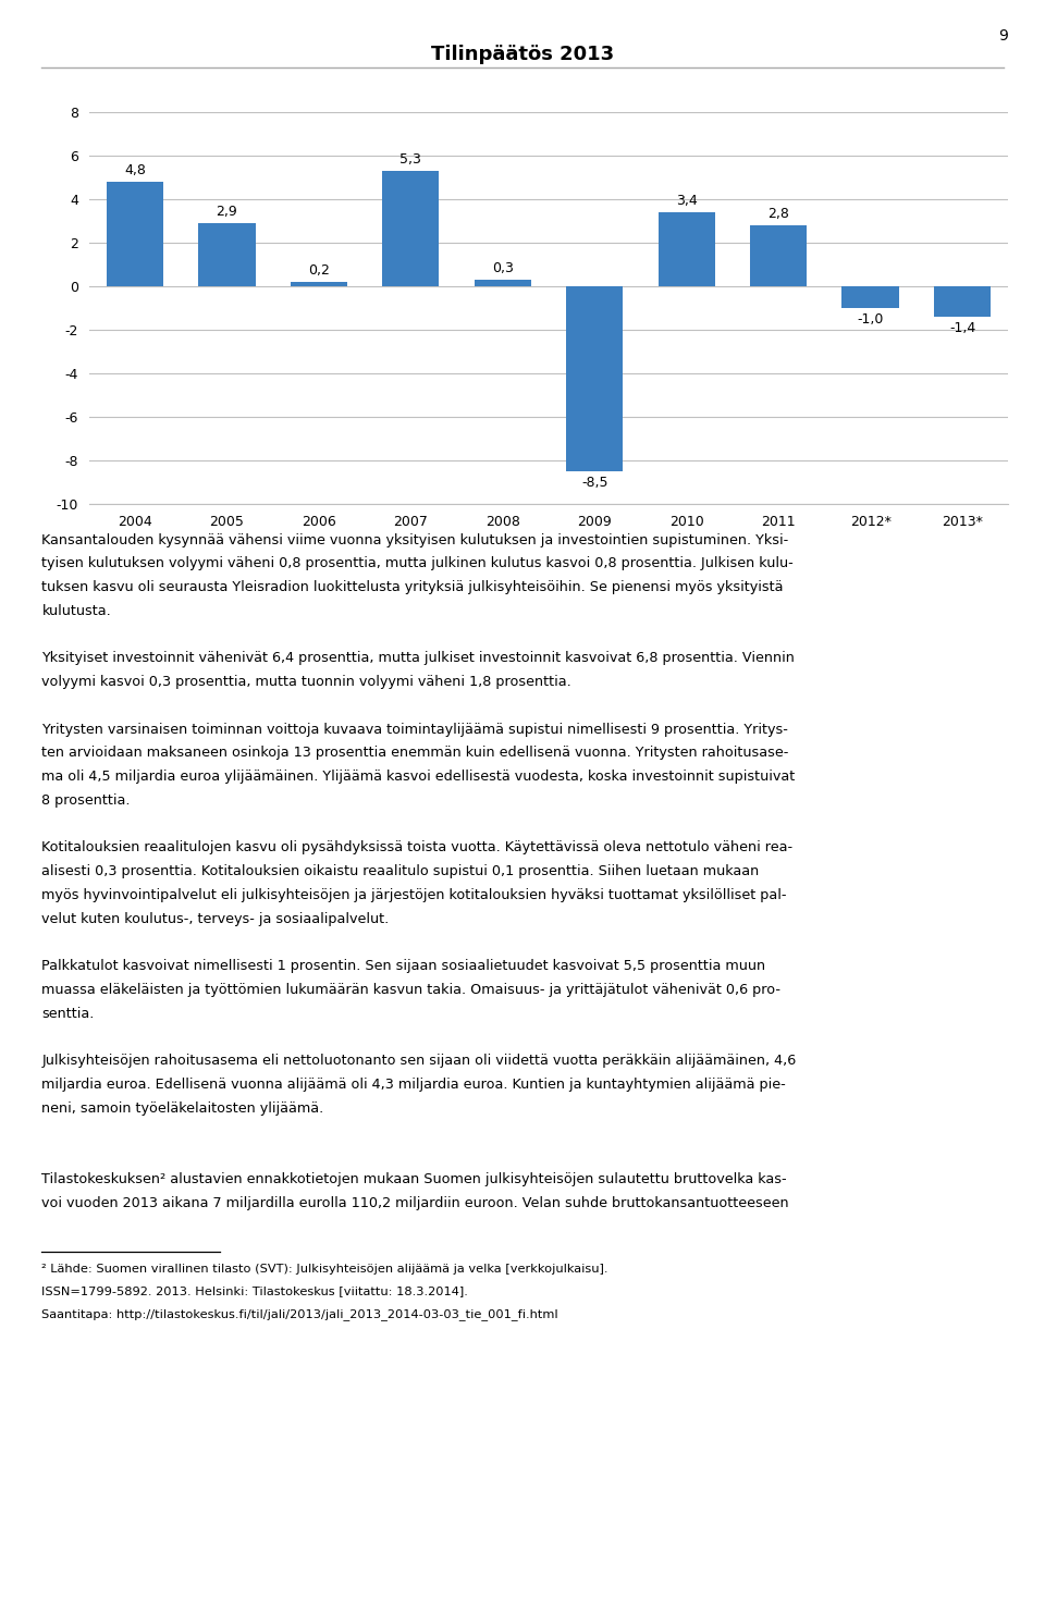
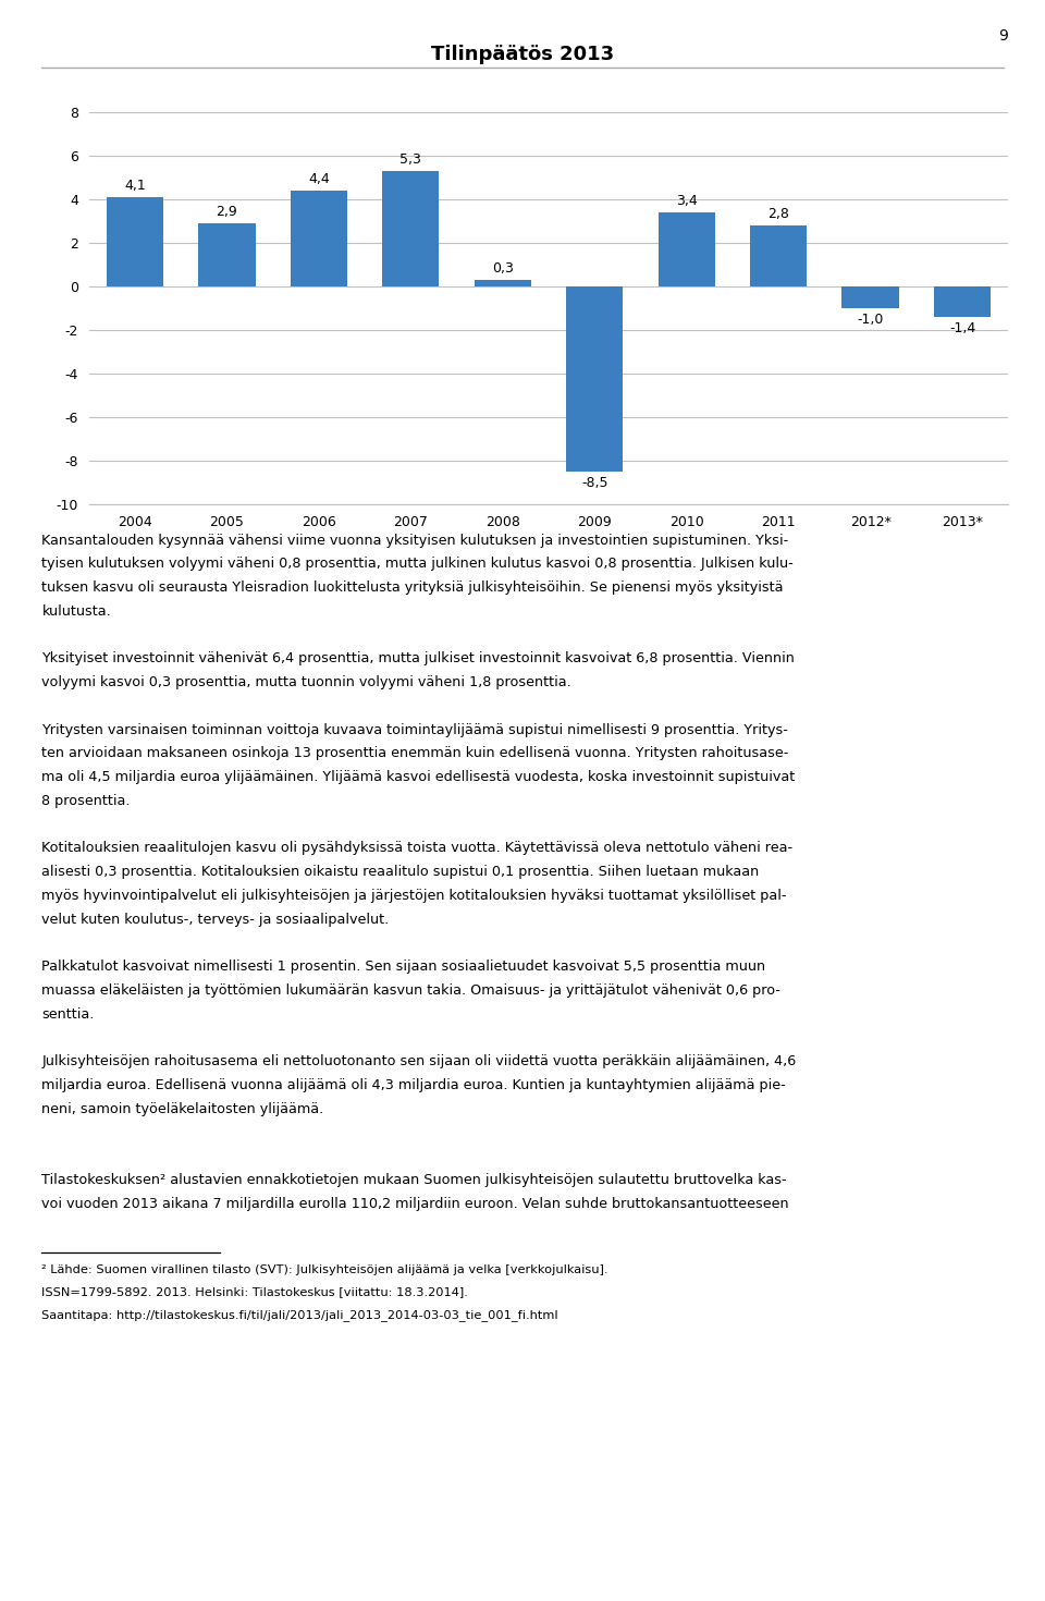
2004: 4,8 -> 4,1
2006: 0,2 -> 4,4
